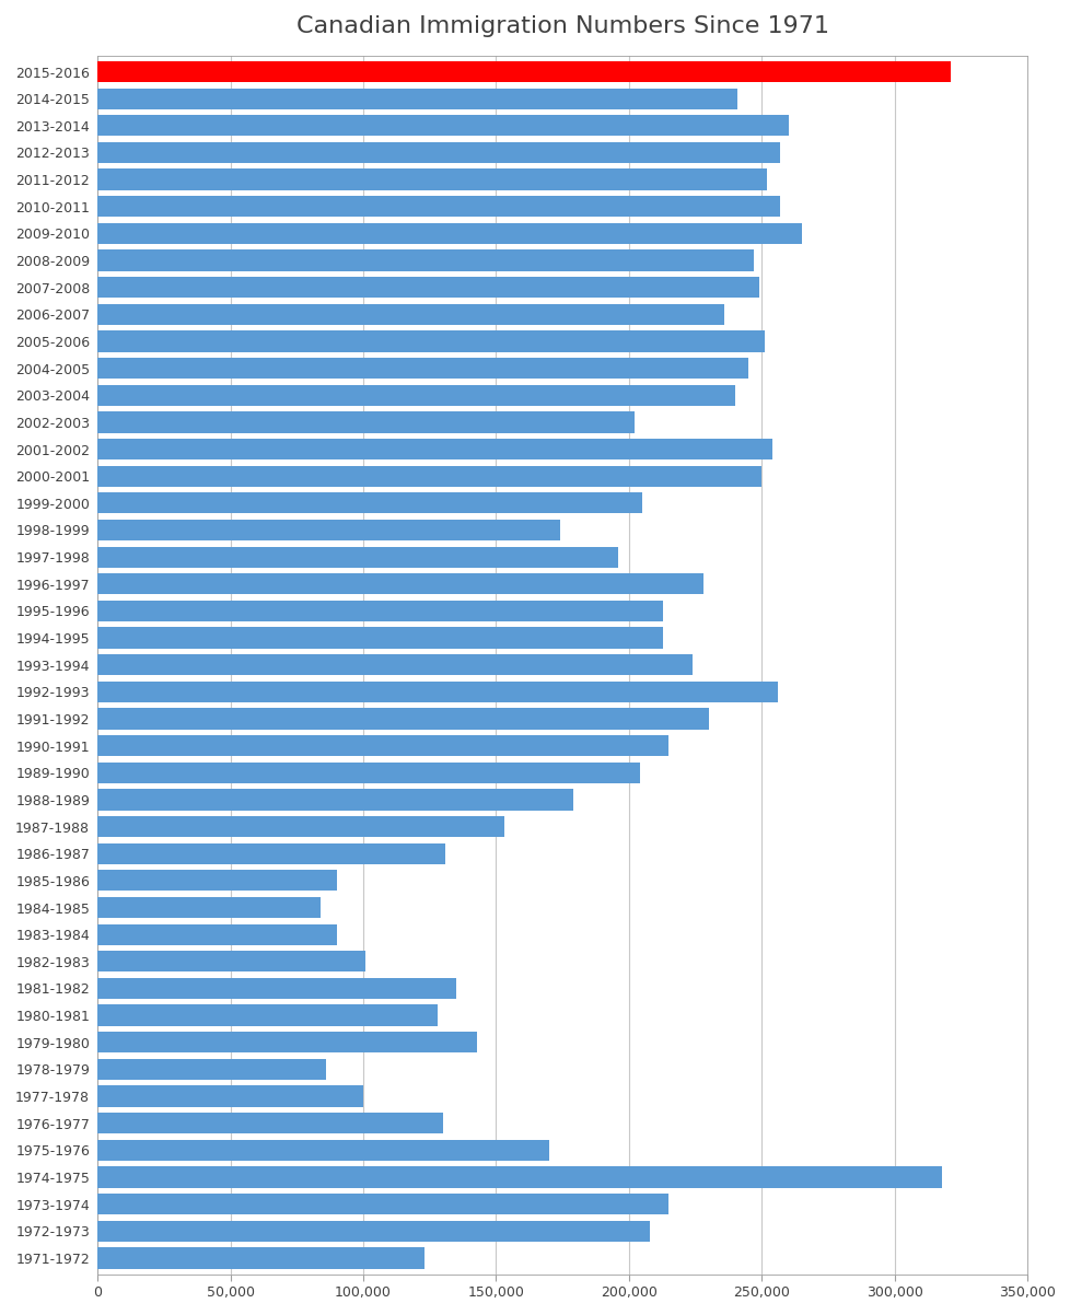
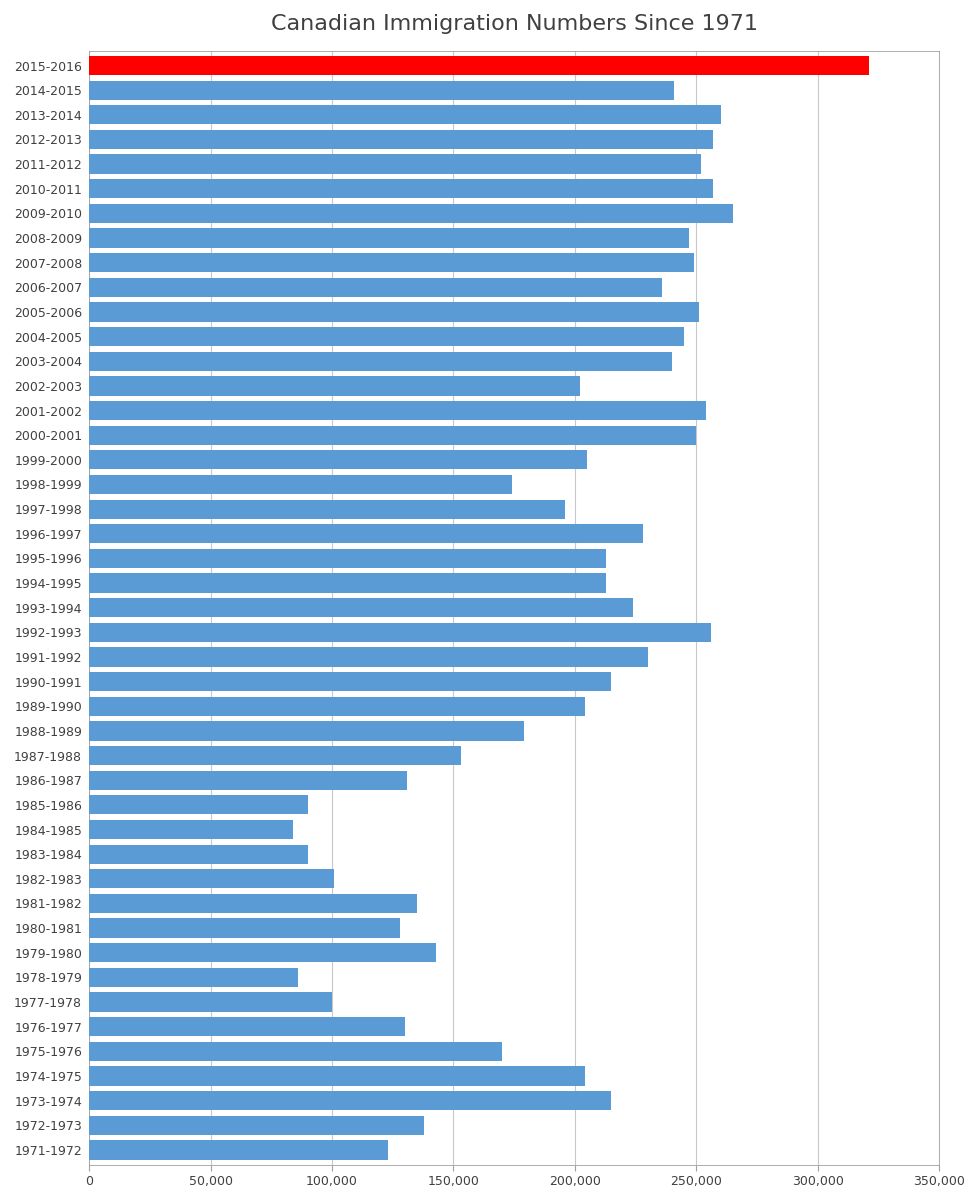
1974-1975: 318,000 -> 204,000
1972-1973: 208,000 -> 138,000
